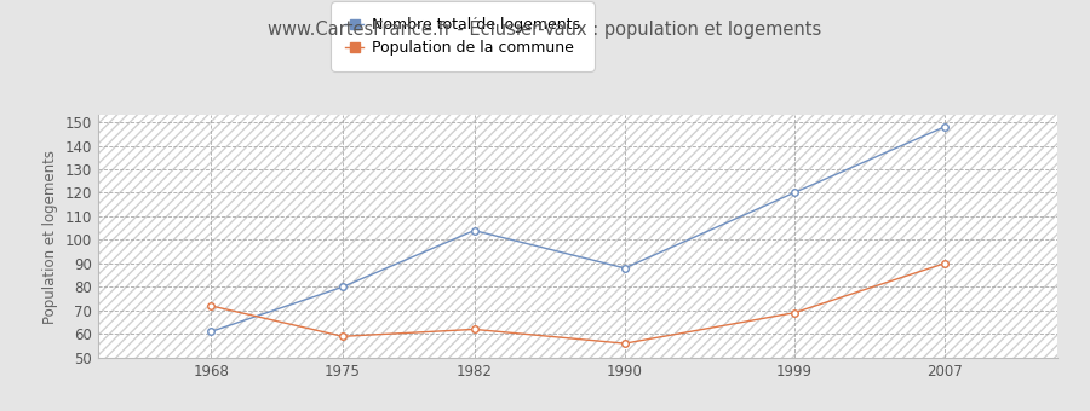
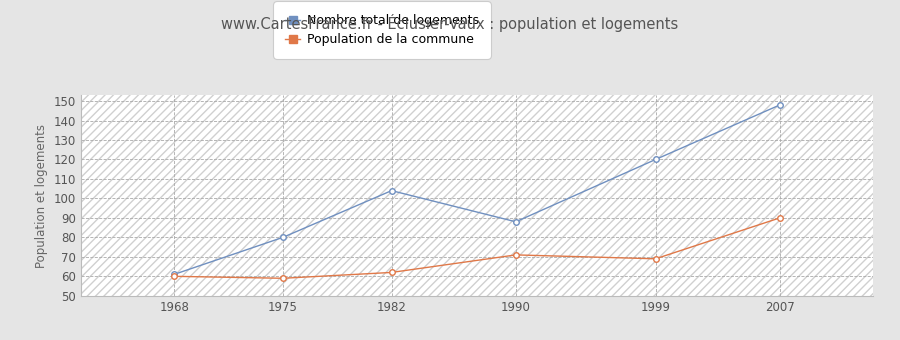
Population de la commune/1968: 72 -> 60
Population de la commune/1990: 56 -> 71
